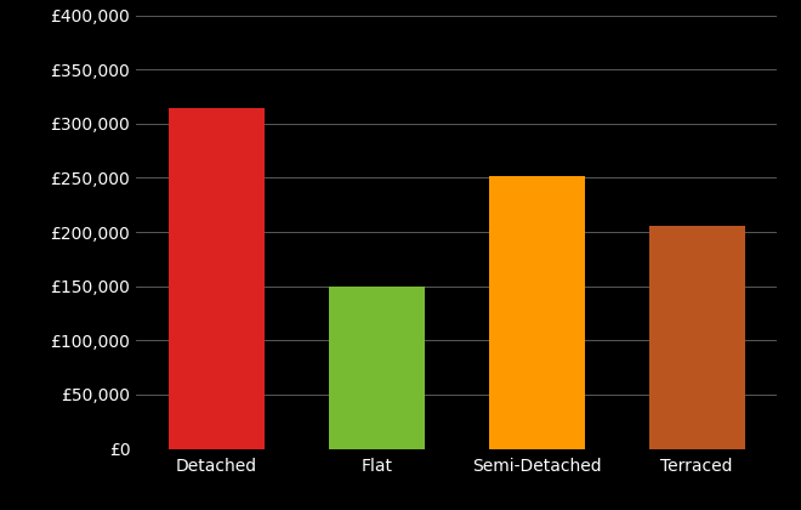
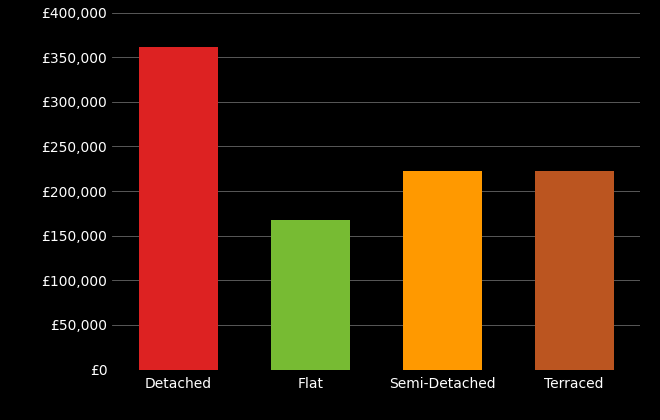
Detached: £314,000 -> £362,000
Flat: £150,000 -> £168,000
Semi-Detached: £252,000 -> £222,000
Terraced: £206,000 -> £222,000
